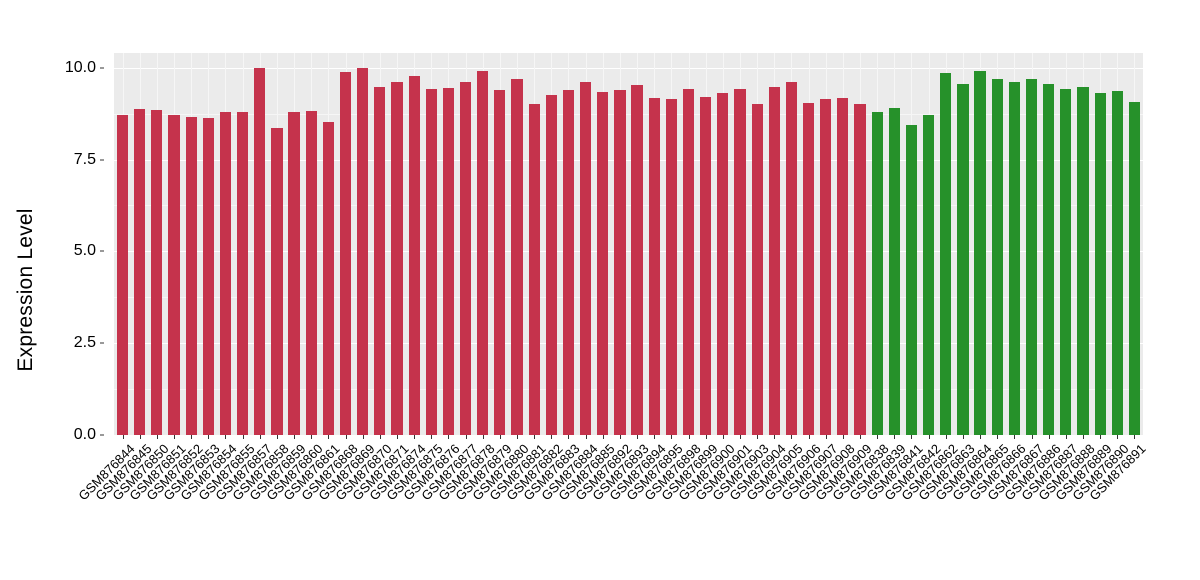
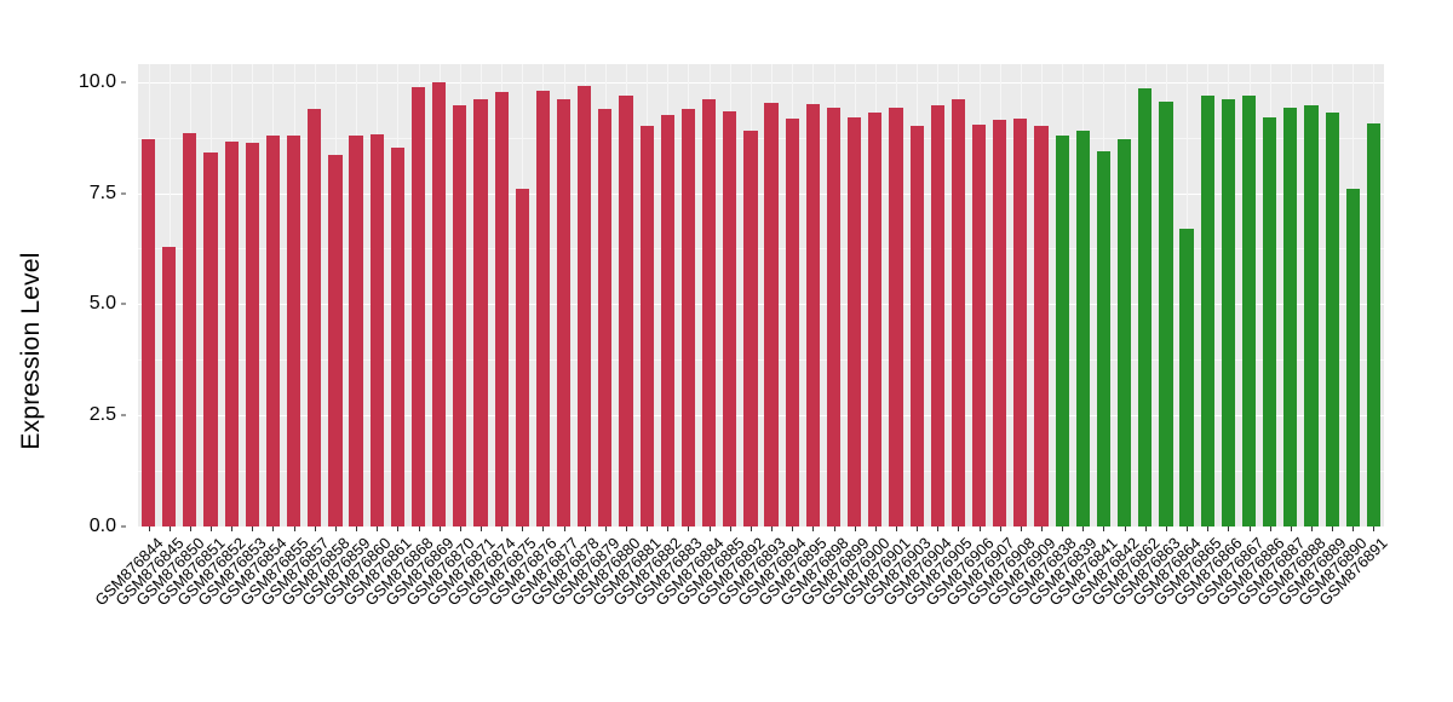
GSM876845: 8.9 -> 6.3
GSM876851: 8.7 -> 8.4
GSM876857: 10.0 -> 9.4
GSM876875: 9.4 -> 7.6
GSM876876: 9.4 -> 9.8
GSM876892: 9.4 -> 8.9
GSM876895: 9.2 -> 9.5
GSM876864: 9.9 -> 6.7
GSM876886: 9.6 -> 9.2
GSM876890: 9.4 -> 7.6
